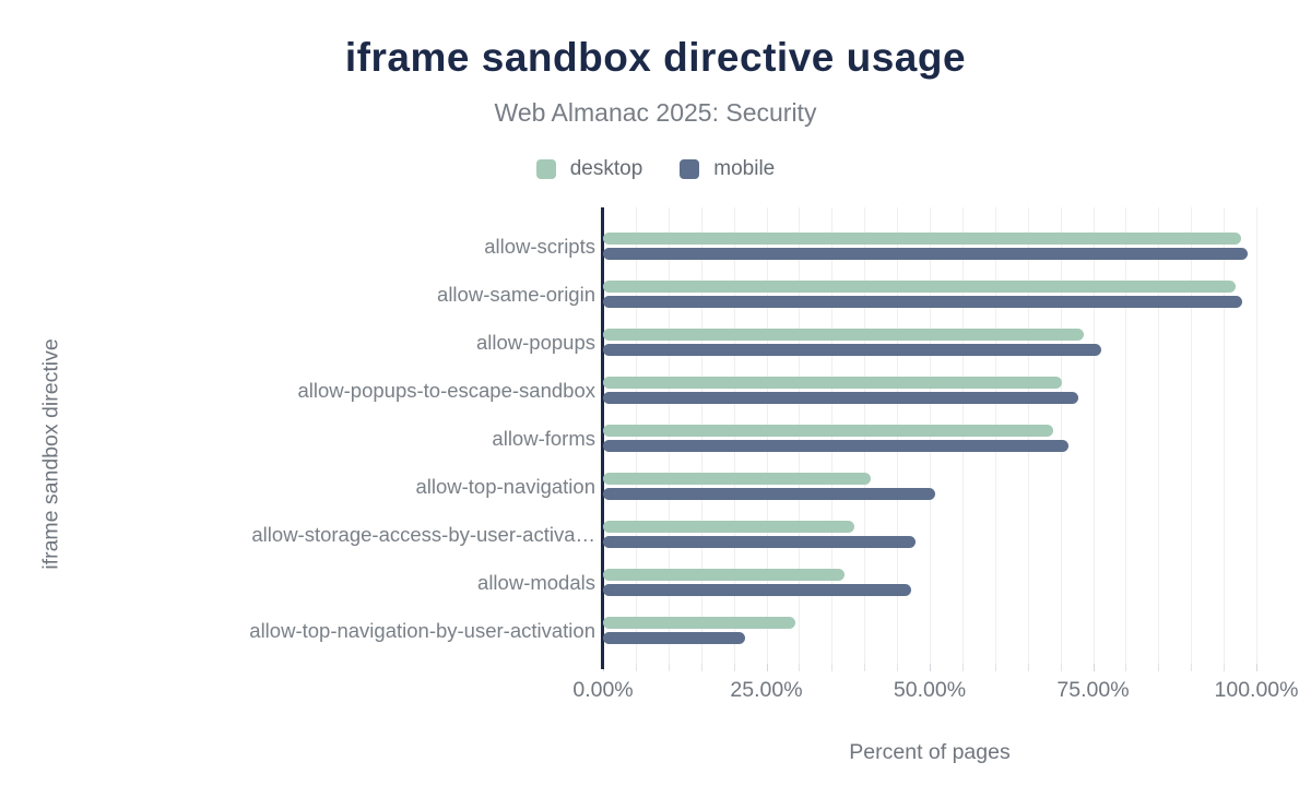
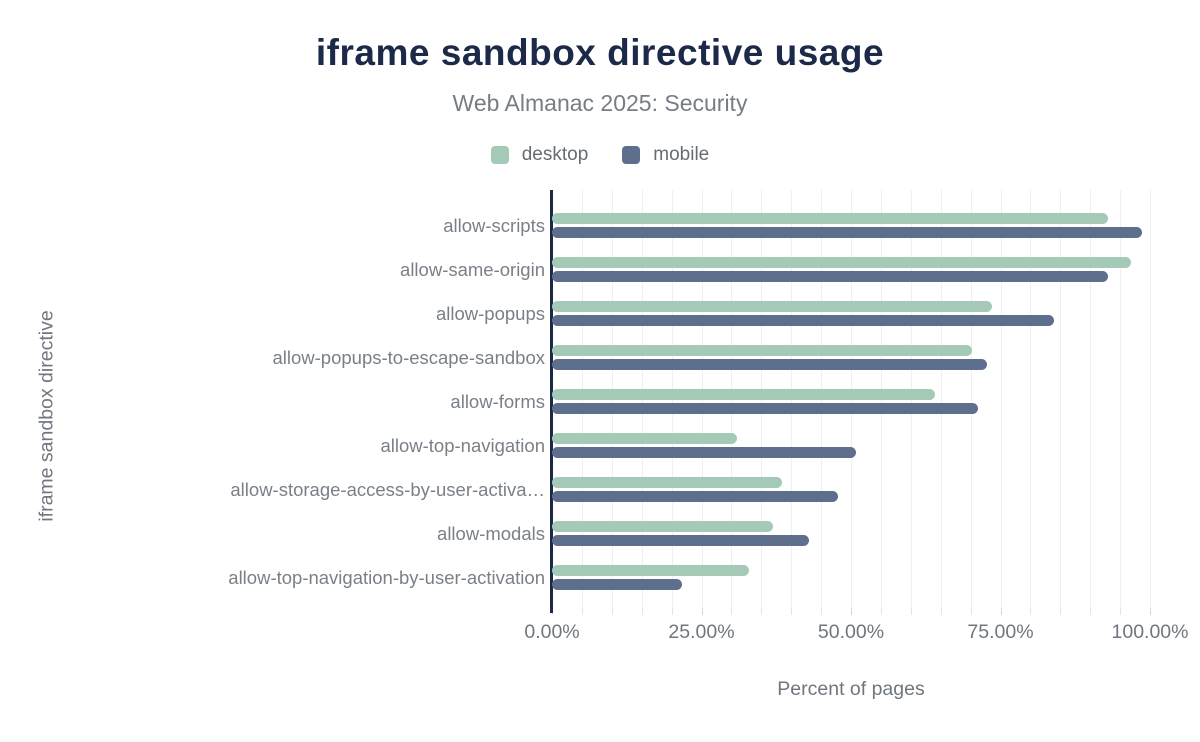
desktop/allow-scripts: 98% -> 93%
mobile/allow-same-origin: 98% -> 93%
mobile/allow-popups: 76% -> 84%
desktop/allow-forms: 69% -> 64%
desktop/allow-top-navigation: 41% -> 31%
mobile/allow-modals: 47% -> 43%
desktop/allow-top-navigation-by-user-activation: 30% -> 33%
